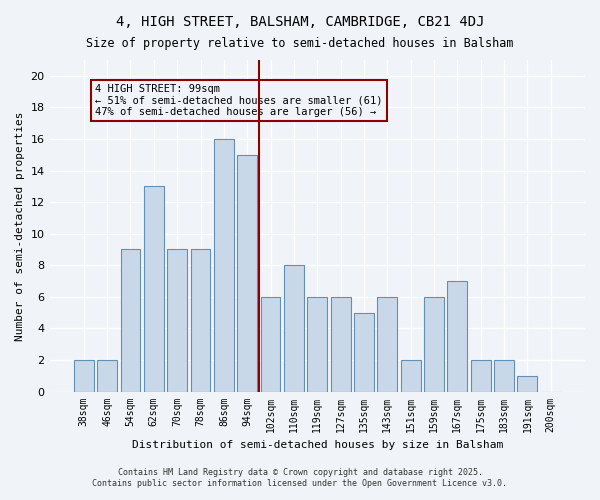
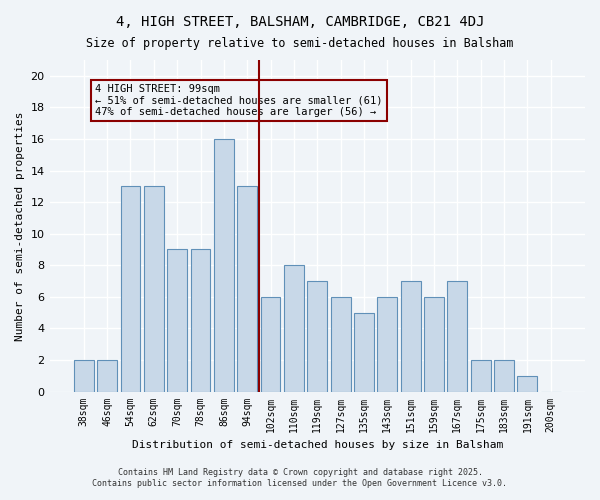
54sqm: 9 -> 13
94sqm: 15 -> 13
119sqm: 6 -> 7
151sqm: 2 -> 7
